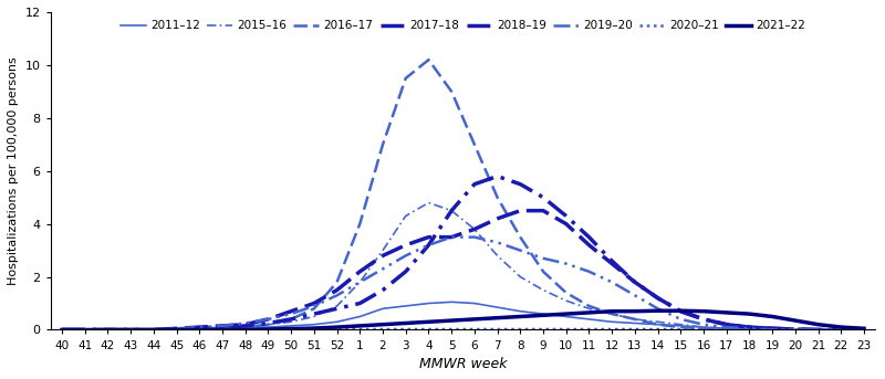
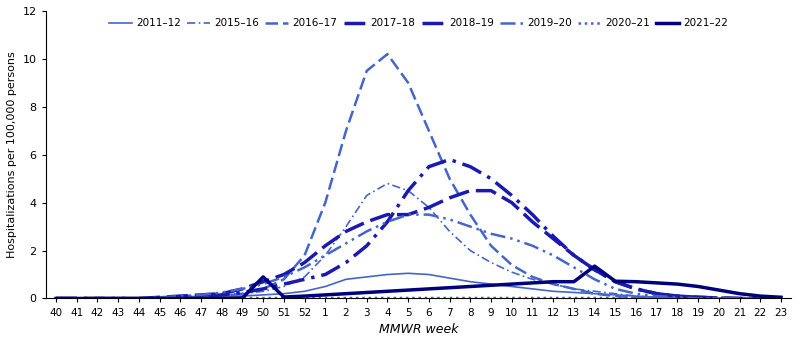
2021–22/50: 0.04 -> 0.90
2021–22/14: 0.72 -> 1.35
